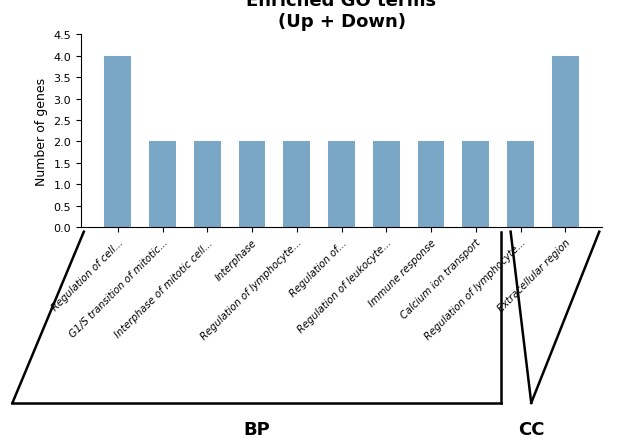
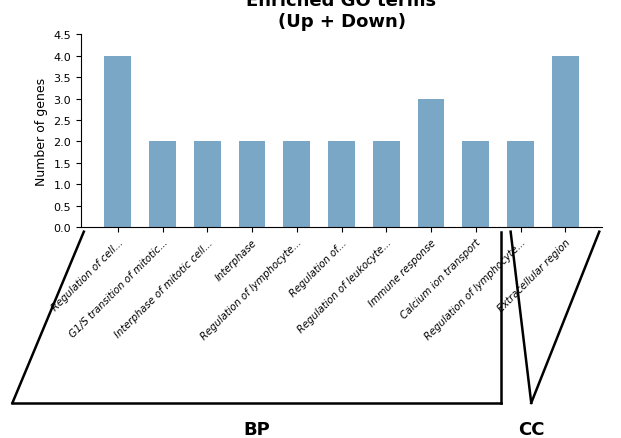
Immune response: 2 -> 3
